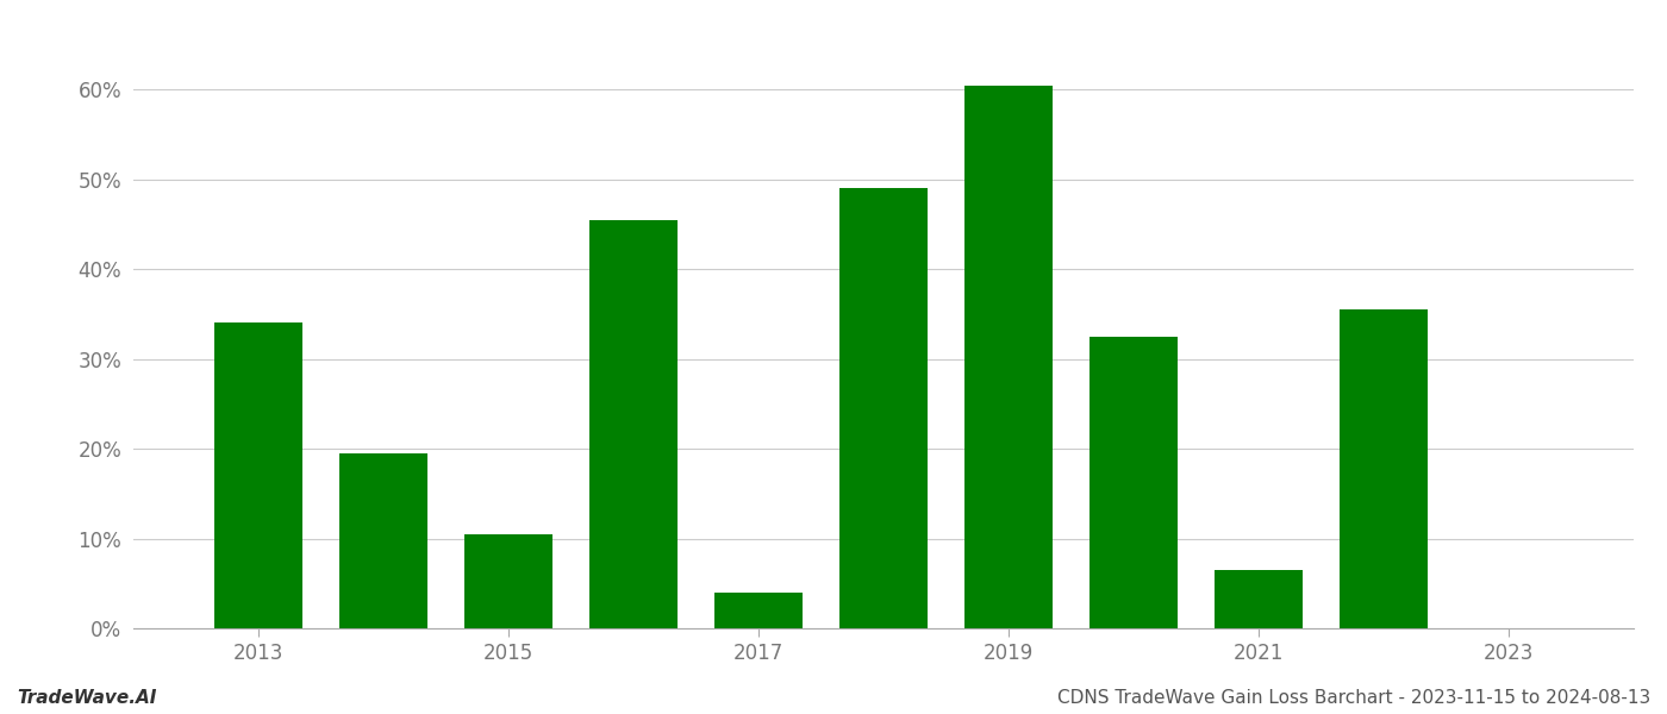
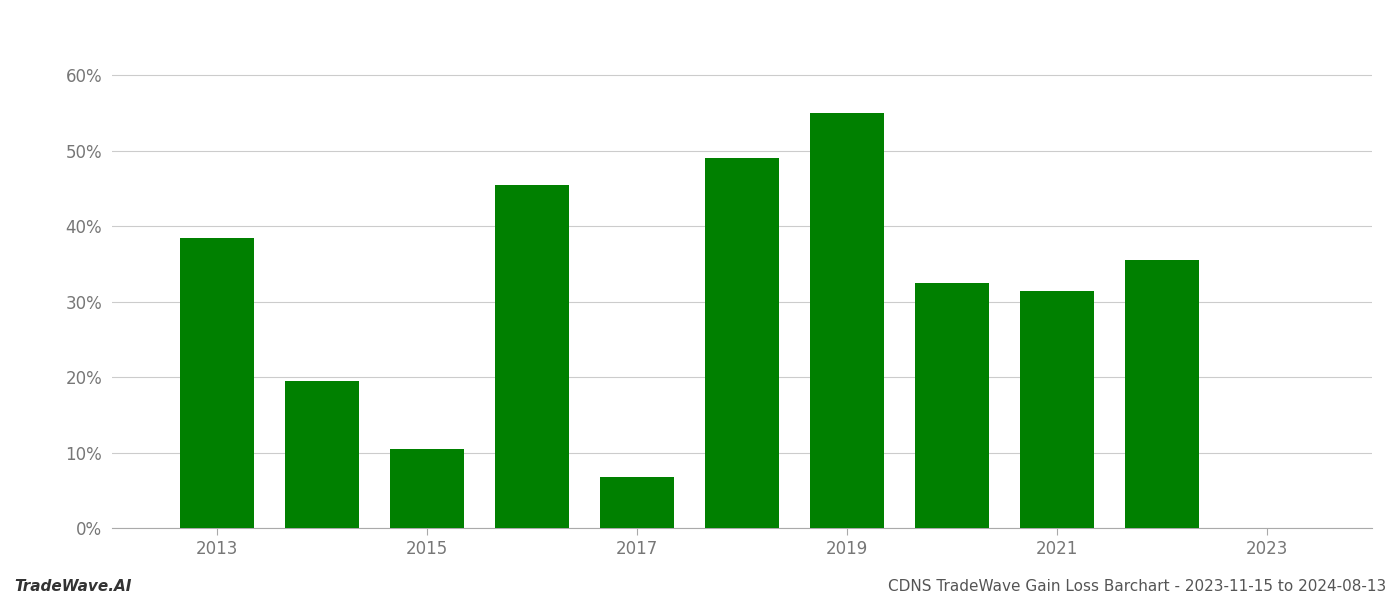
2013: 34.0% -> 38.4%
2017: 4.0% -> 6.8%
2019: 60.5% -> 55.0%
2021: 6.5% -> 31.4%
